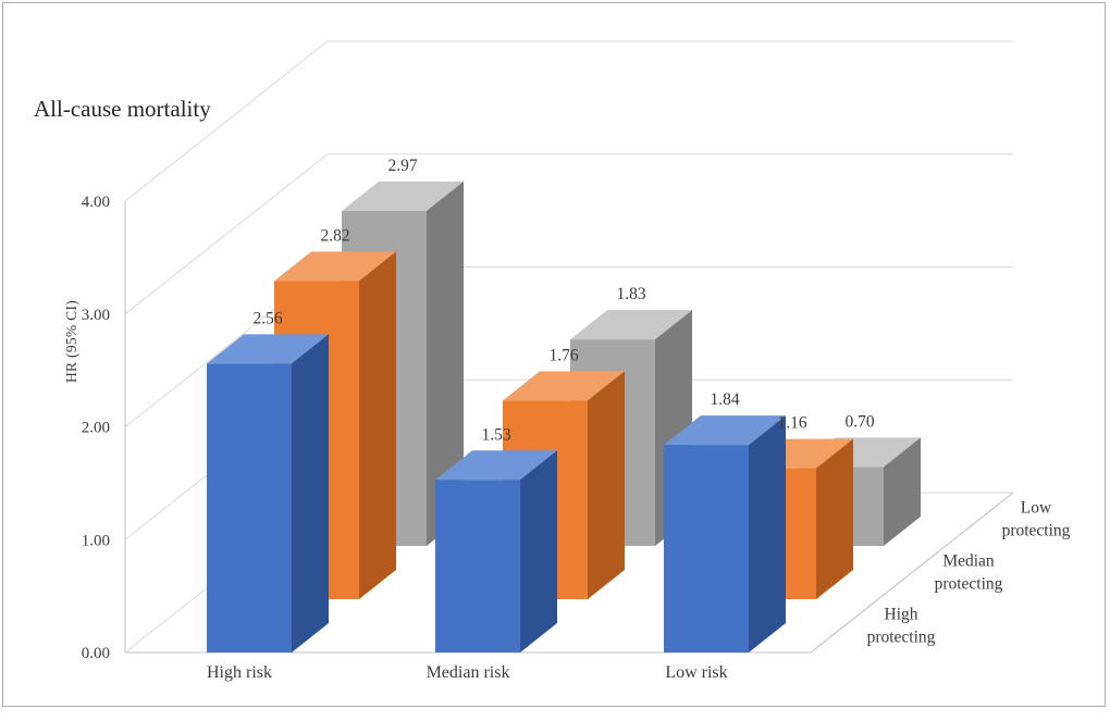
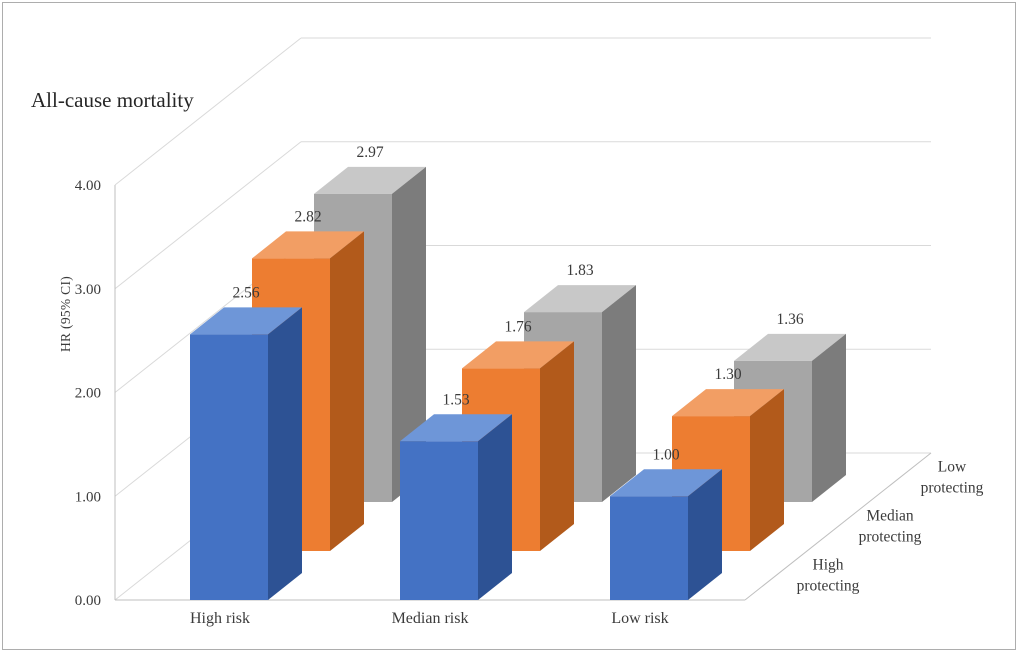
High protecting/Low risk: 1.84 -> 1.00
Median protecting/Low risk: 1.16 -> 1.30
Low protecting/Low risk: 0.70 -> 1.36
